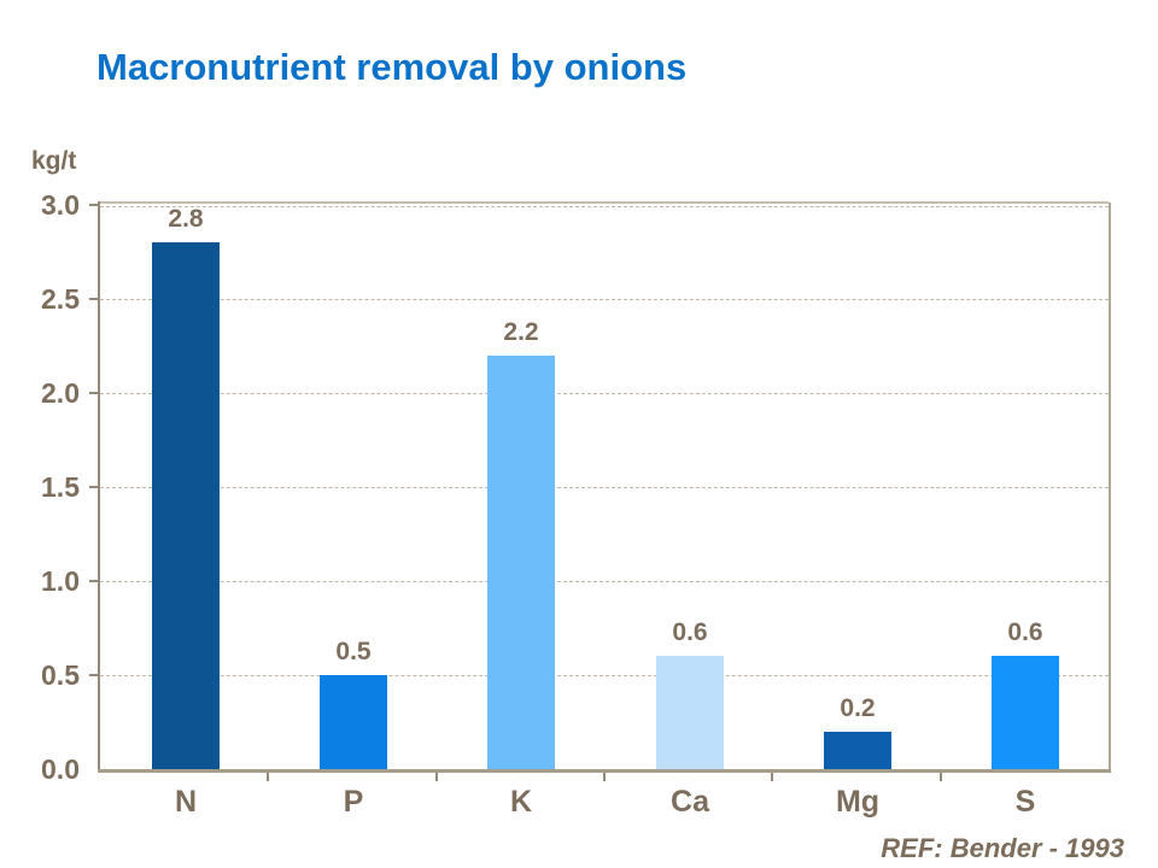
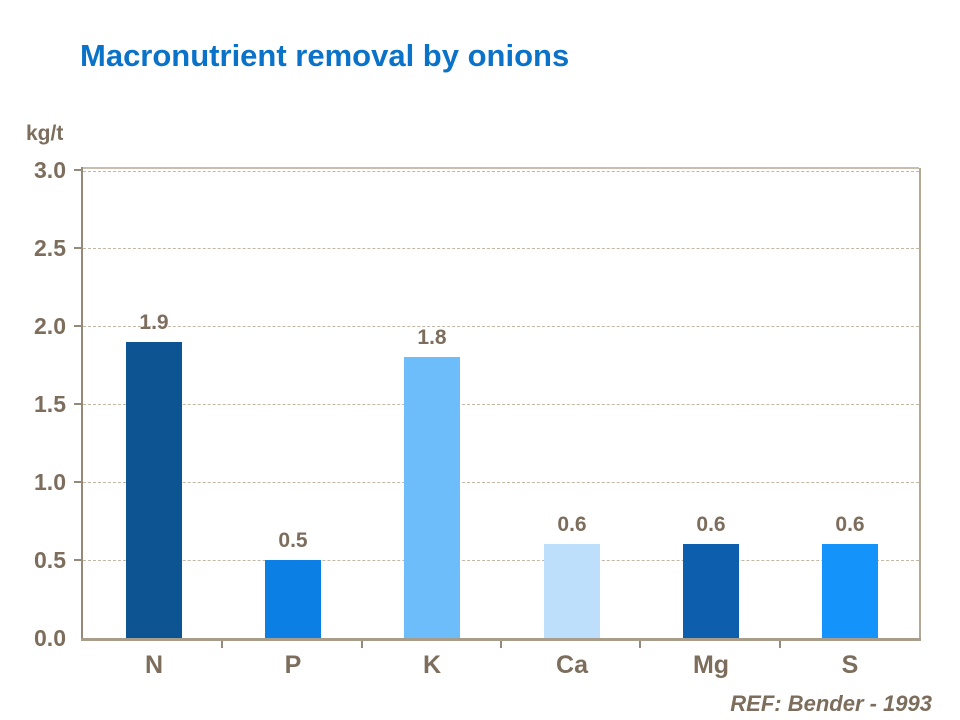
N: 2.8 -> 1.9
K: 2.2 -> 1.8
Mg: 0.2 -> 0.6
